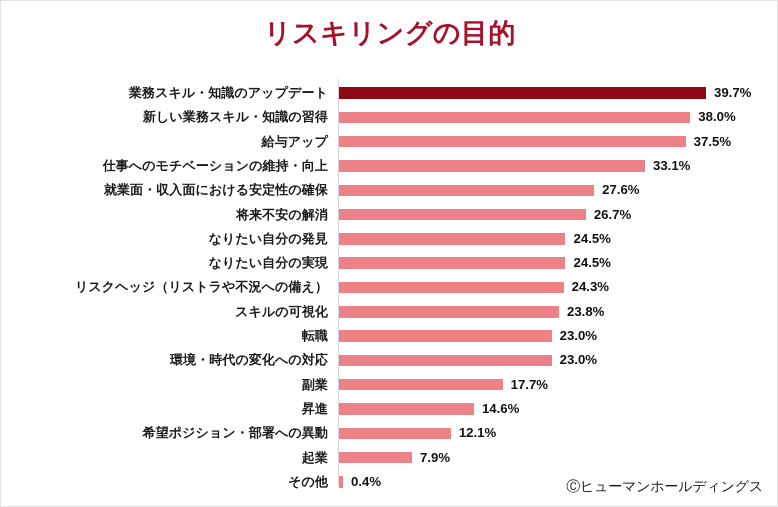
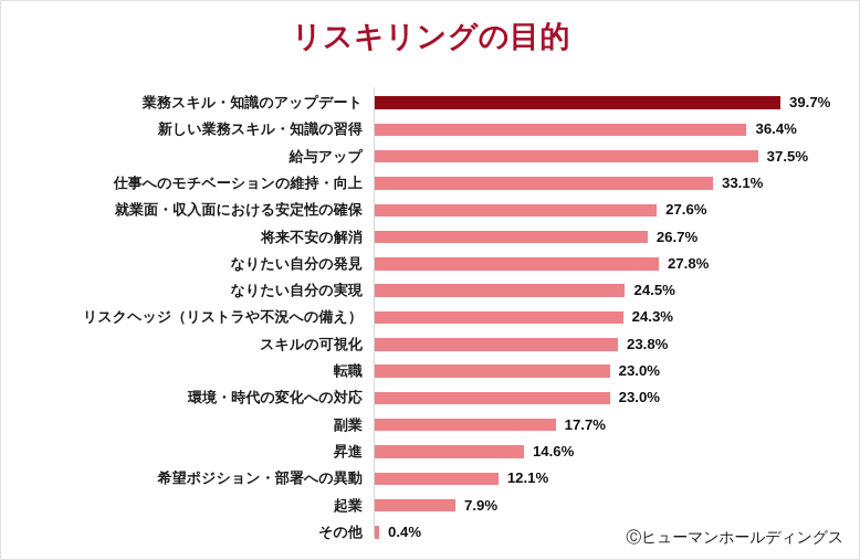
新しい業務スキル・知識の習得: 38.0% -> 36.4%
なりたい自分の発見: 24.5% -> 27.8%
